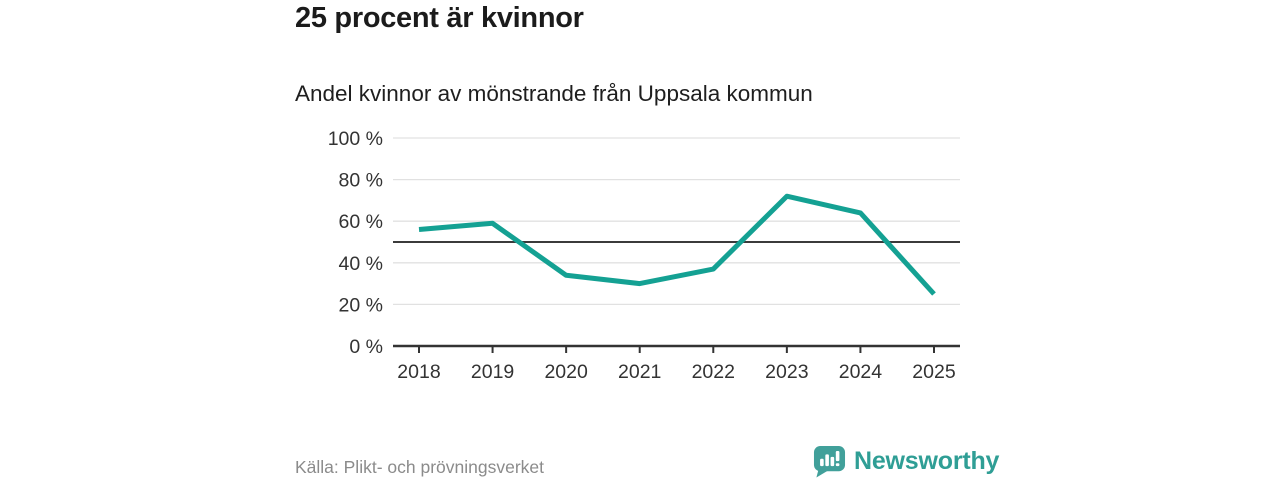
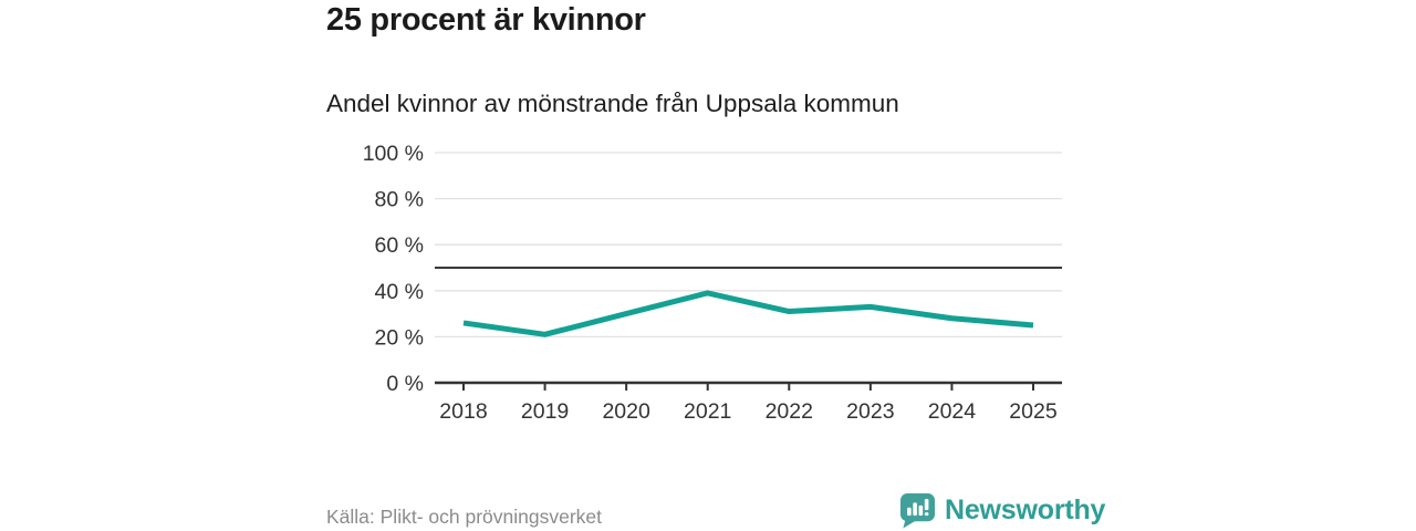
2018: 56% -> 26%
2019: 59% -> 21%
2020: 34% -> 30%
2021: 30% -> 39%
2022: 37% -> 31%
2023: 72% -> 33%
2024: 64% -> 28%
